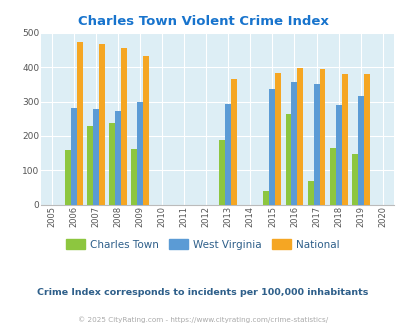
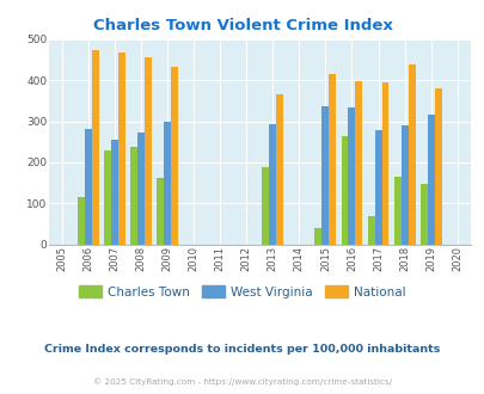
Charles Town/2006: 160 -> 115
West Virginia/2007: 279 -> 255
National/2015: 384 -> 415
West Virginia/2016: 357 -> 335
West Virginia/2017: 351 -> 280
National/2018: 381 -> 440
